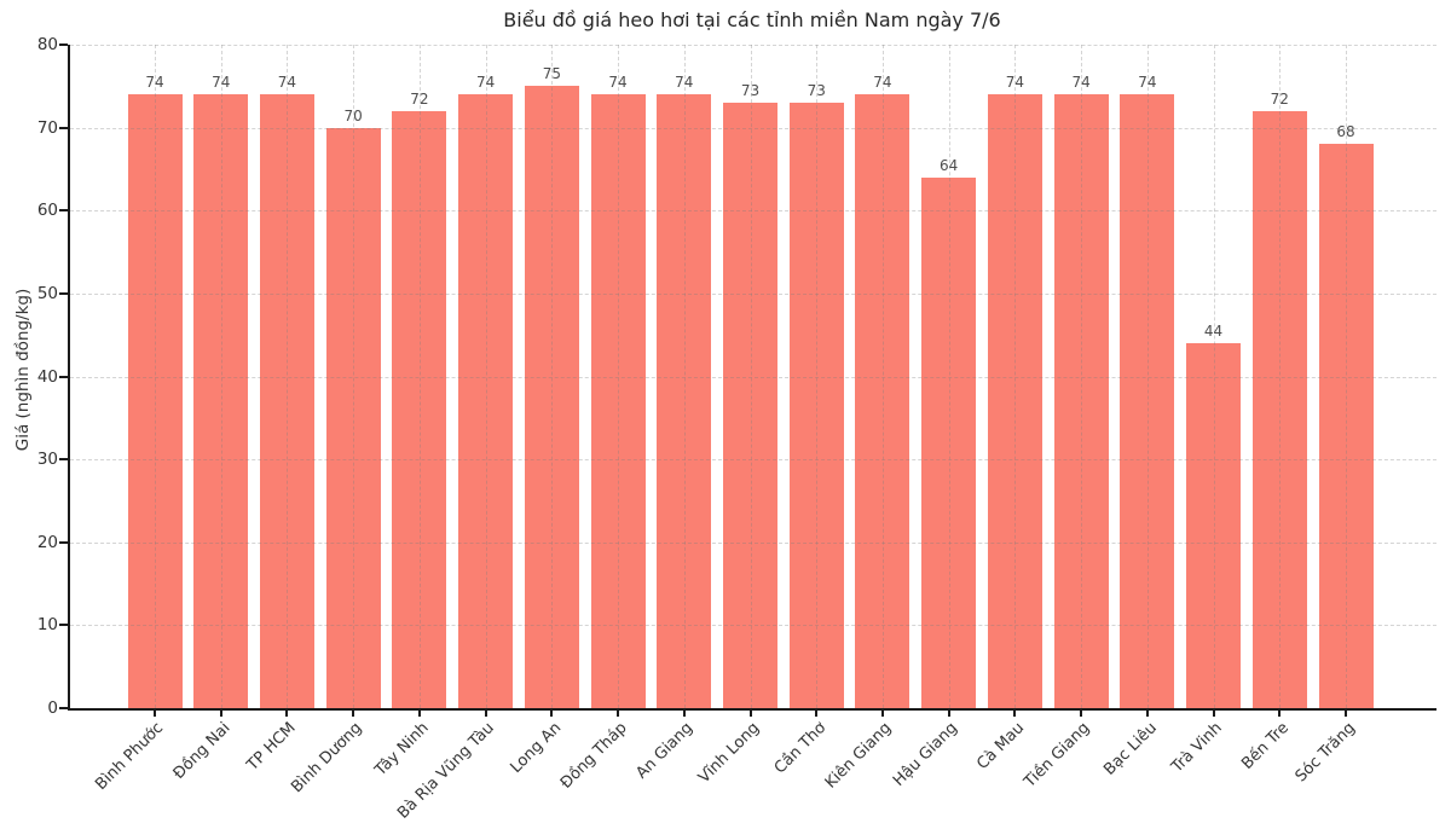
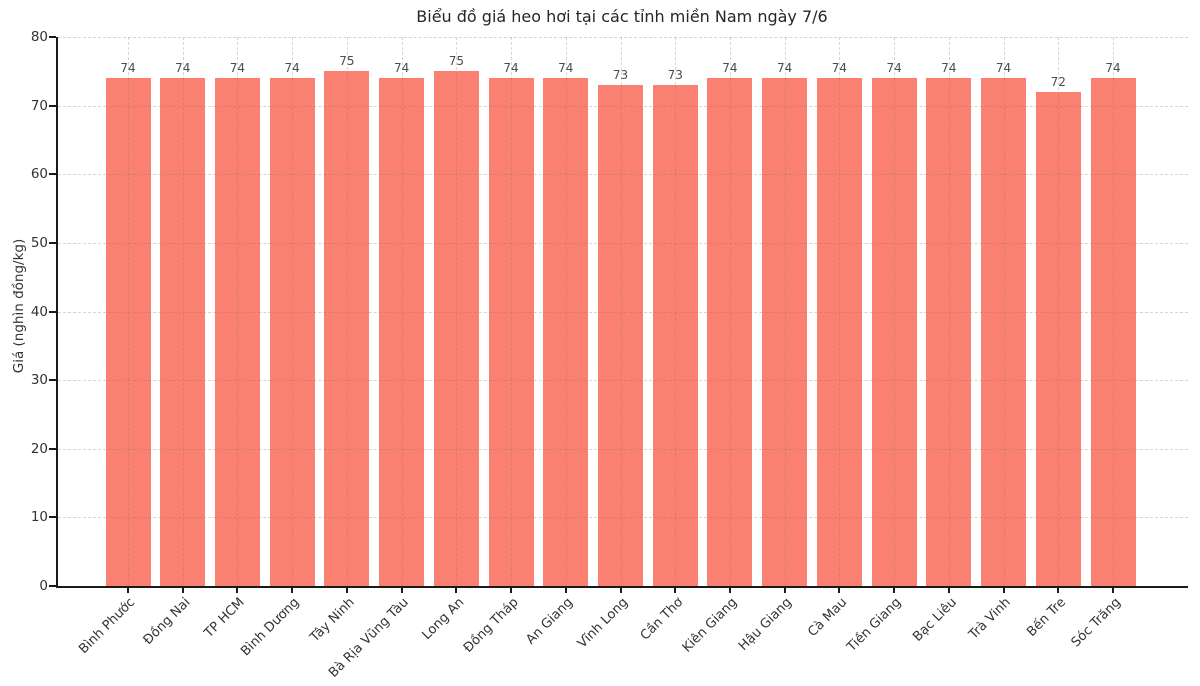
Bình Dương: 70 -> 74
Tây Ninh: 72 -> 75
Hậu Giang: 64 -> 74
Trà Vinh: 44 -> 74
Sóc Trăng: 68 -> 74
